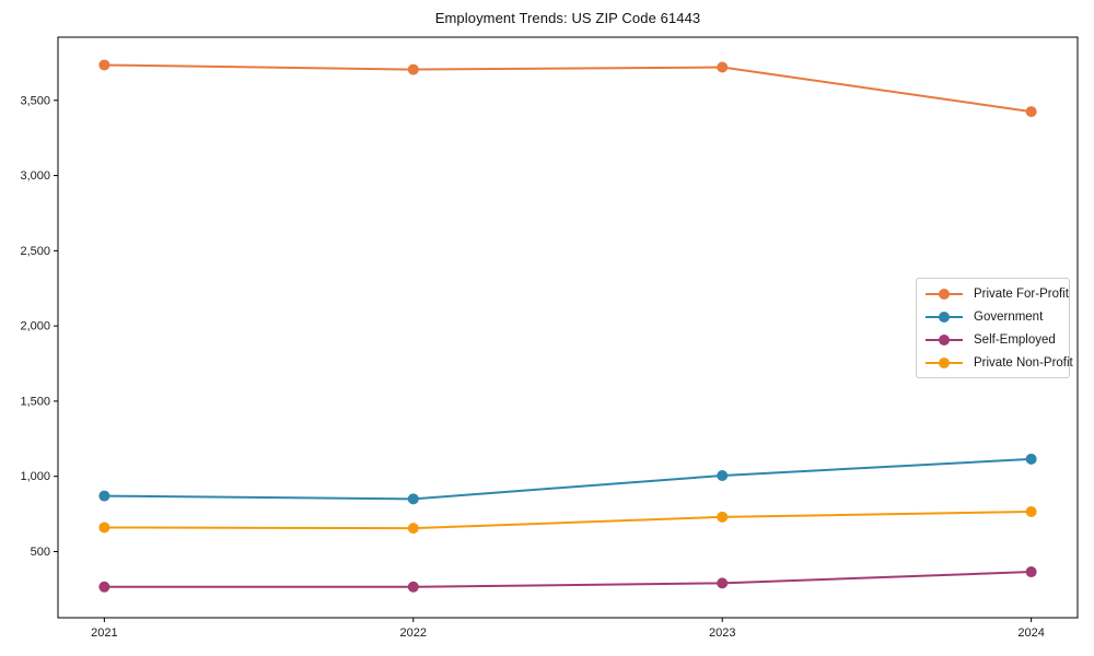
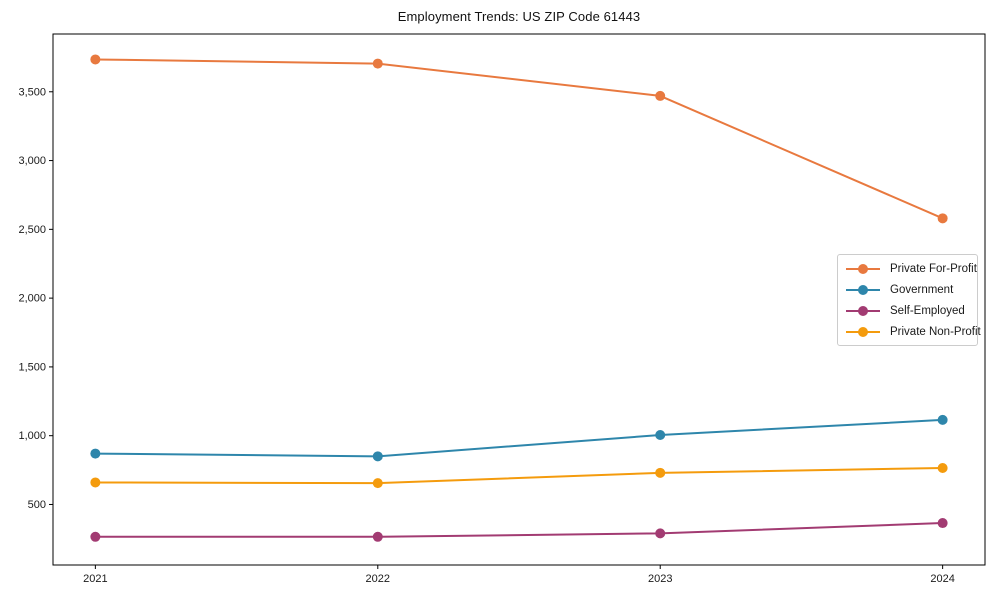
Private For-Profit/2023: 3720 -> 3470
Private For-Profit/2024: 3420 -> 2580
